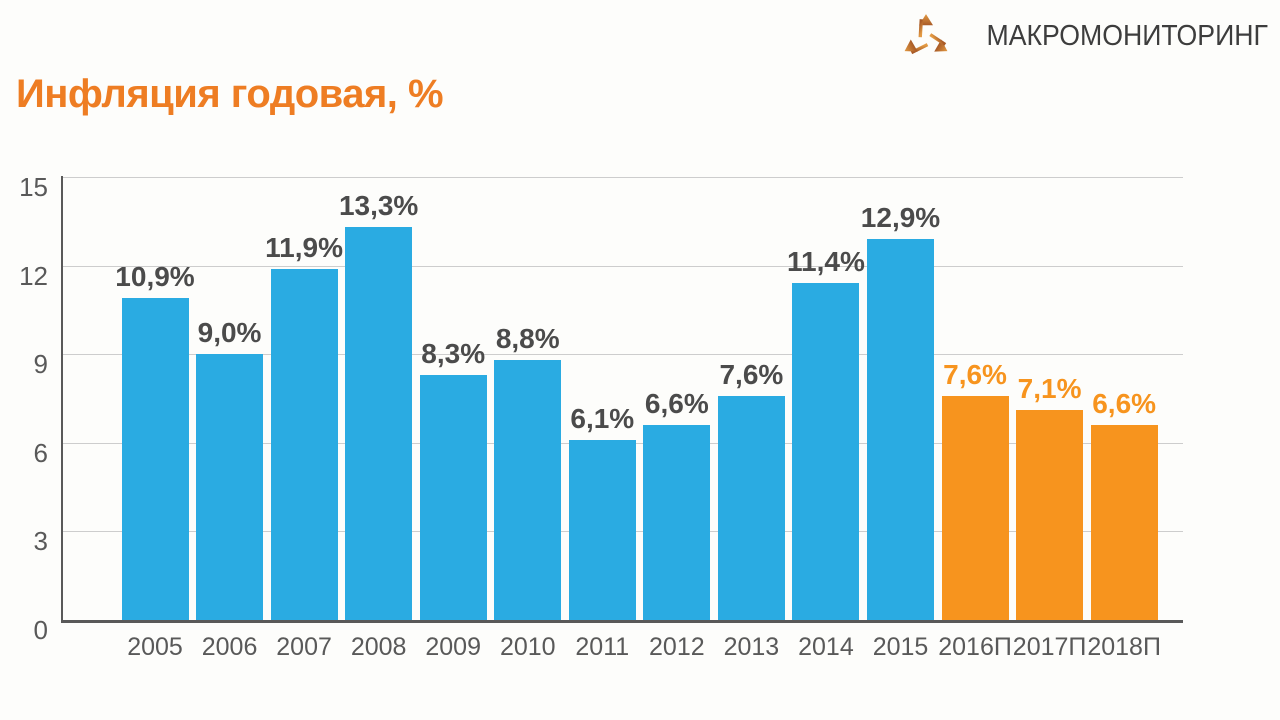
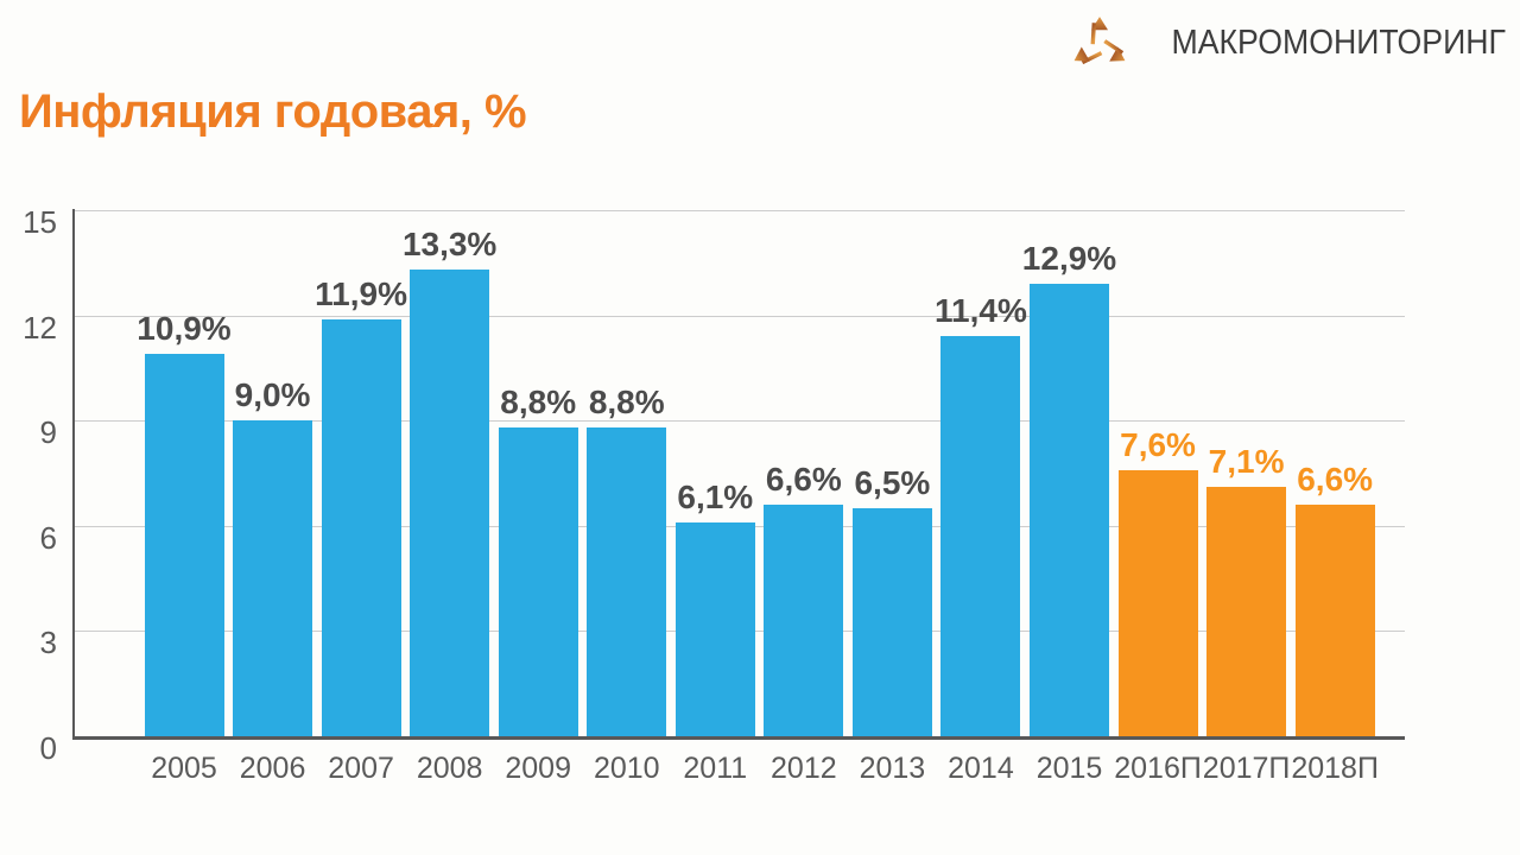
2009: 8,3% -> 8,8%
2013: 7,6% -> 6,5%
